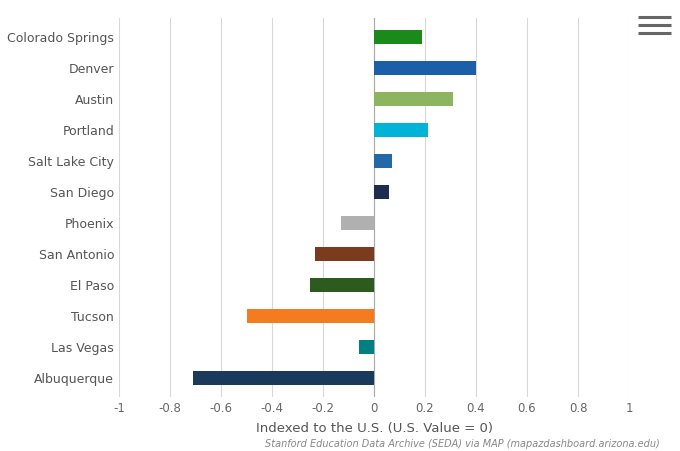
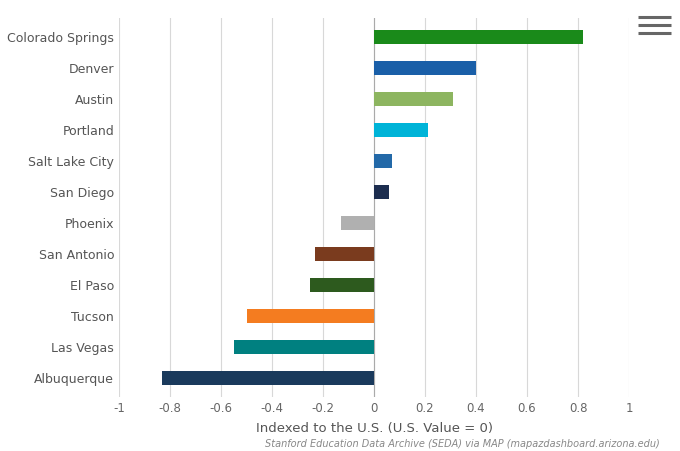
Colorado Springs: 0.19 -> 0.82
Las Vegas: -0.06 -> -0.55
Albuquerque: -0.71 -> -0.83
